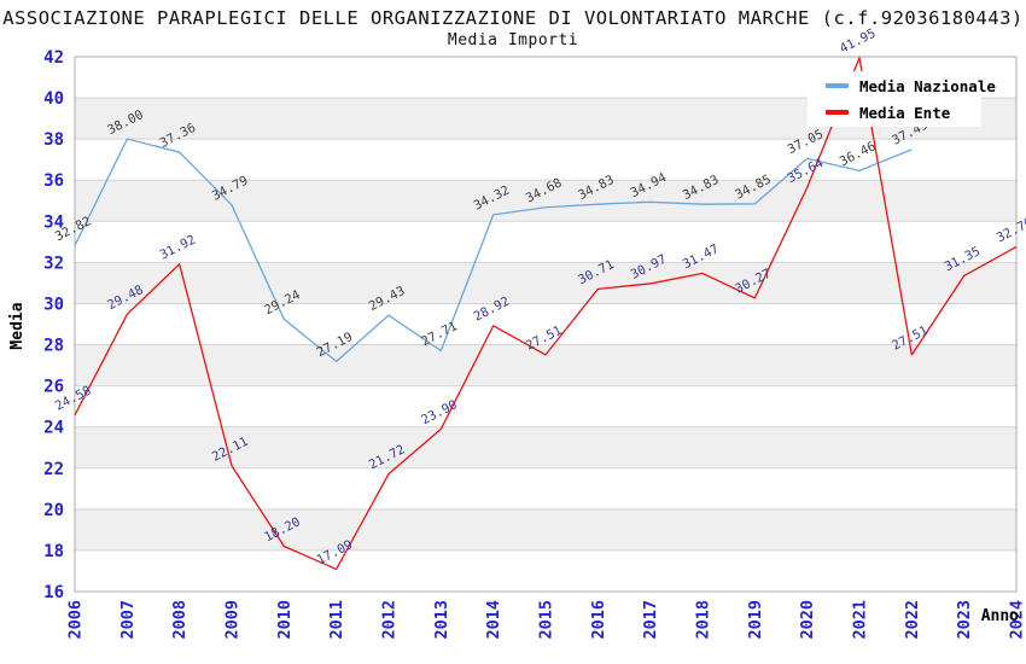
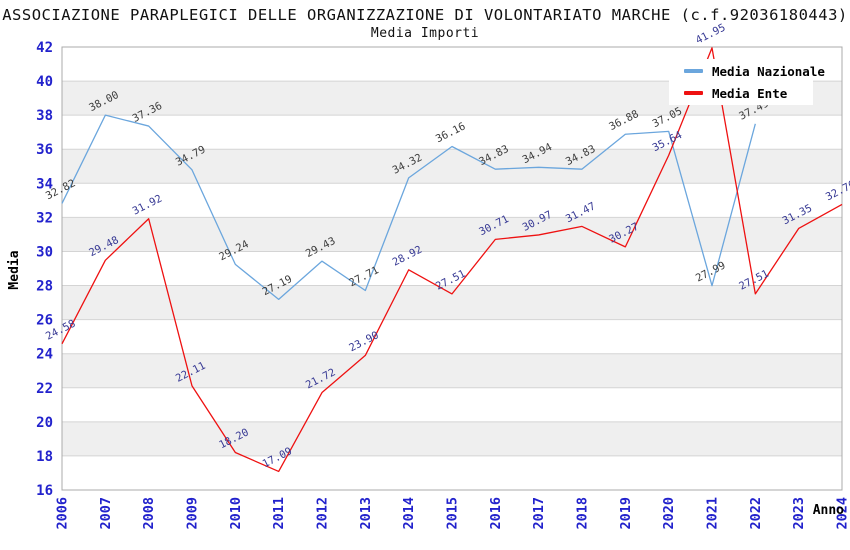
Media Nazionale/2015: 34.68 -> 36.16
Media Nazionale/2019: 34.85 -> 36.88
Media Nazionale/2021: 36.46 -> 27.99
